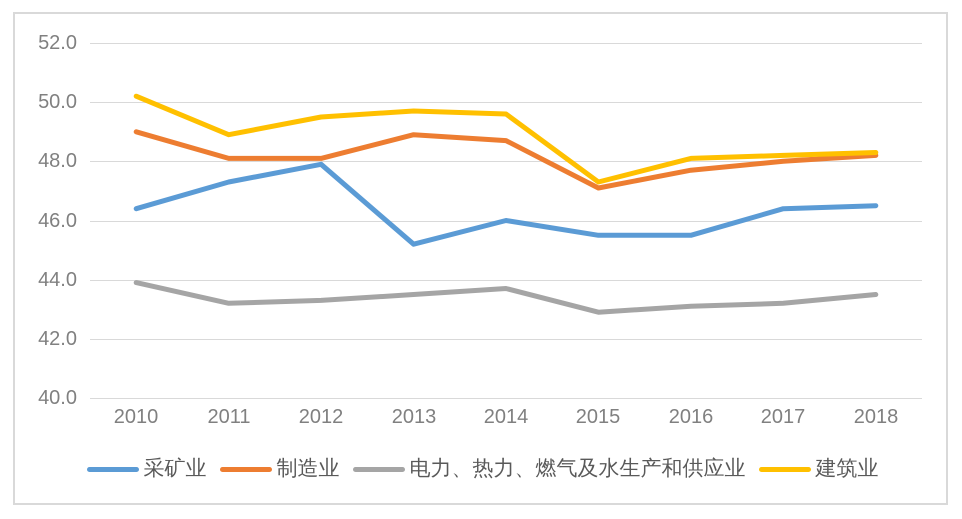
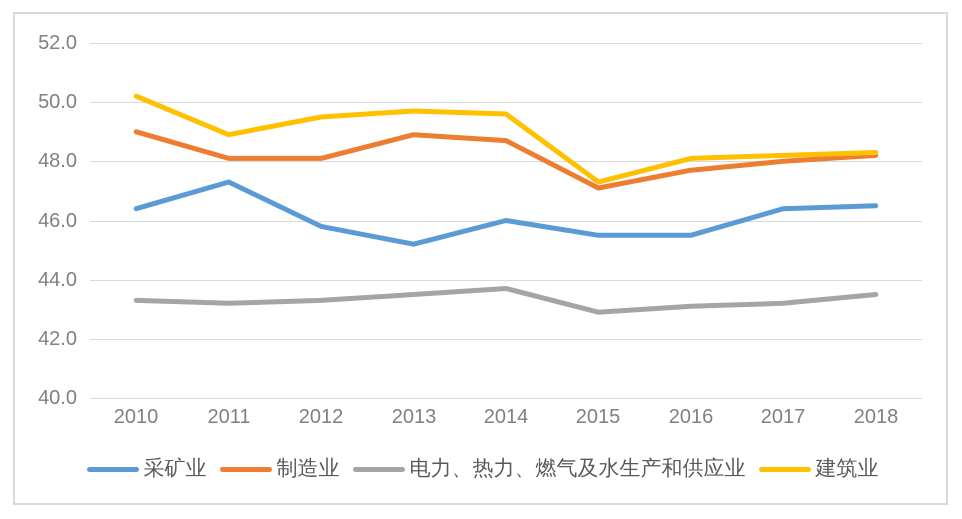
电力、热力、燃气及水生产和供应业/2010: 43.9 -> 43.3
采矿业/2012: 47.9 -> 45.8
